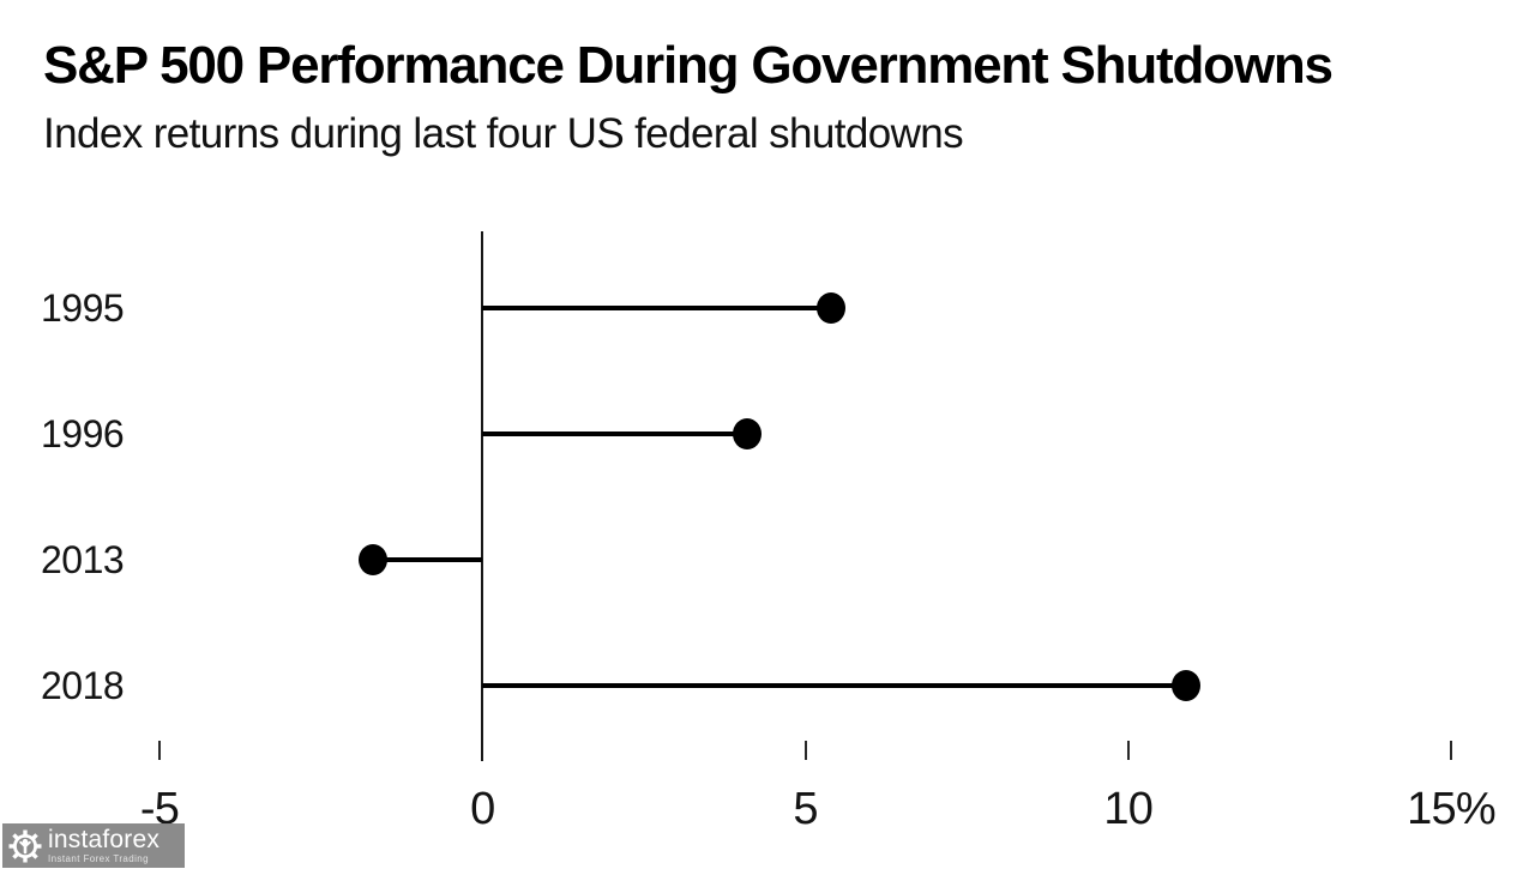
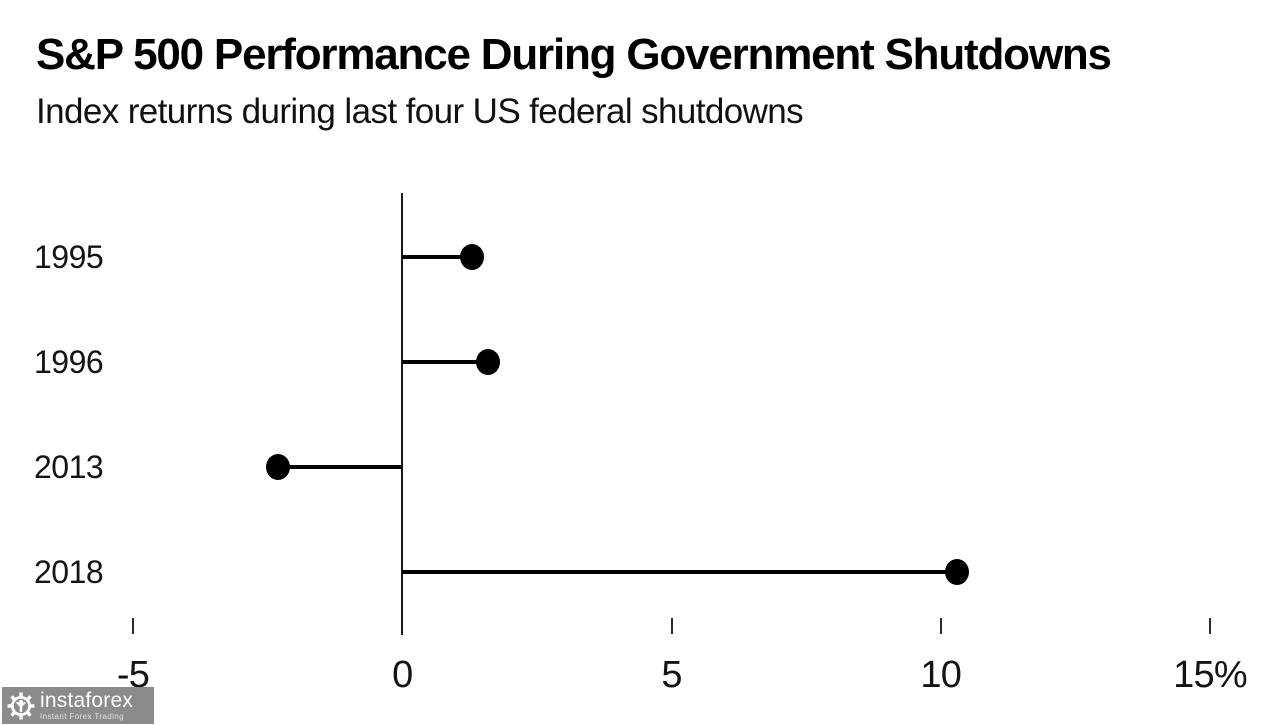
1995: 5.4% -> 1.3%
1996: 4.1% -> 1.6%
2013: -1.7% -> -2.3%
2018: 10.9% -> 10.3%
